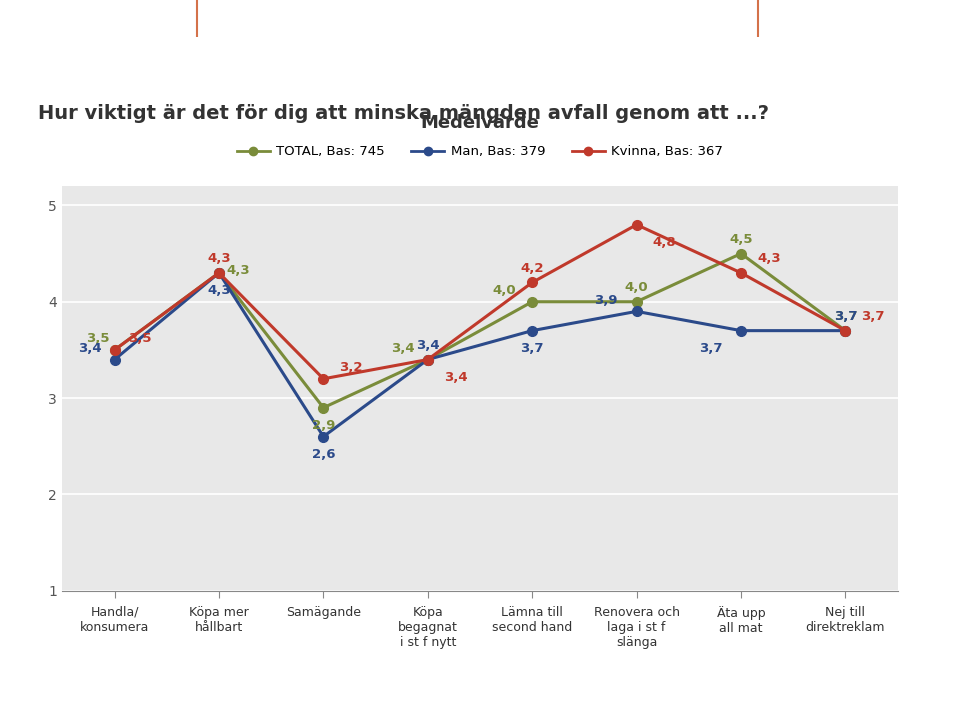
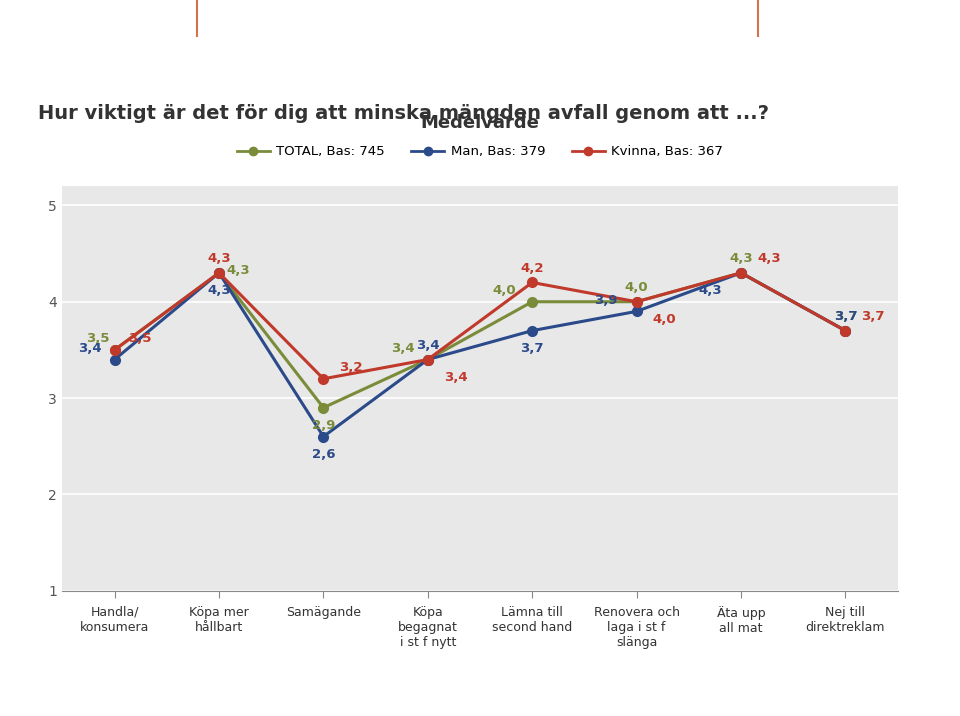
Kvinna, Bas: 367/Renovera och laga i st f slänga: 4,8 -> 4,0
TOTAL, Bas: 745/Äta upp all mat: 4,5 -> 4,3
Man, Bas: 379/Äta upp all mat: 3,7 -> 4,3
